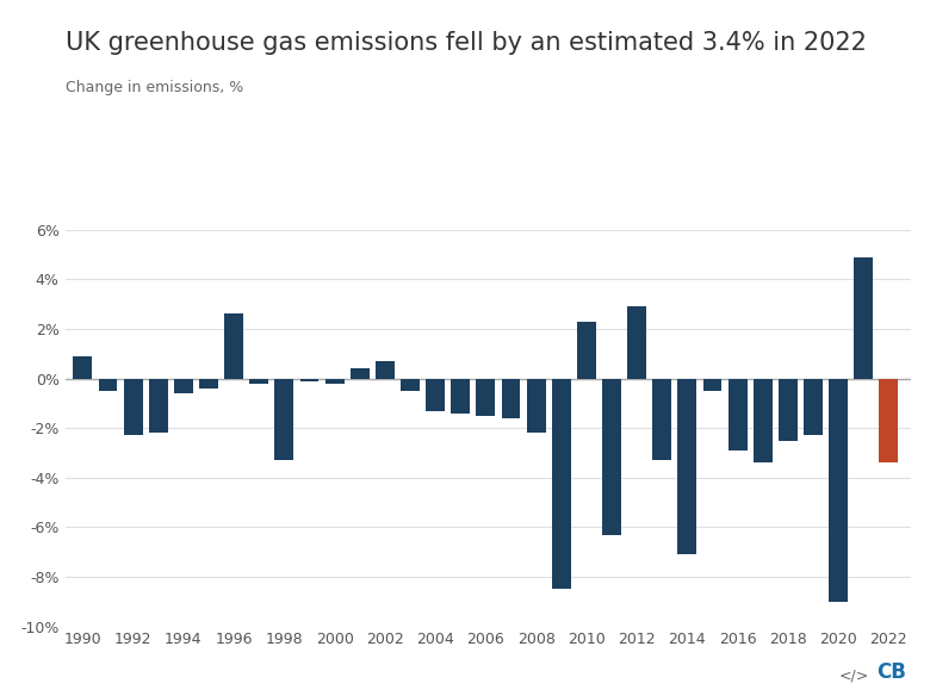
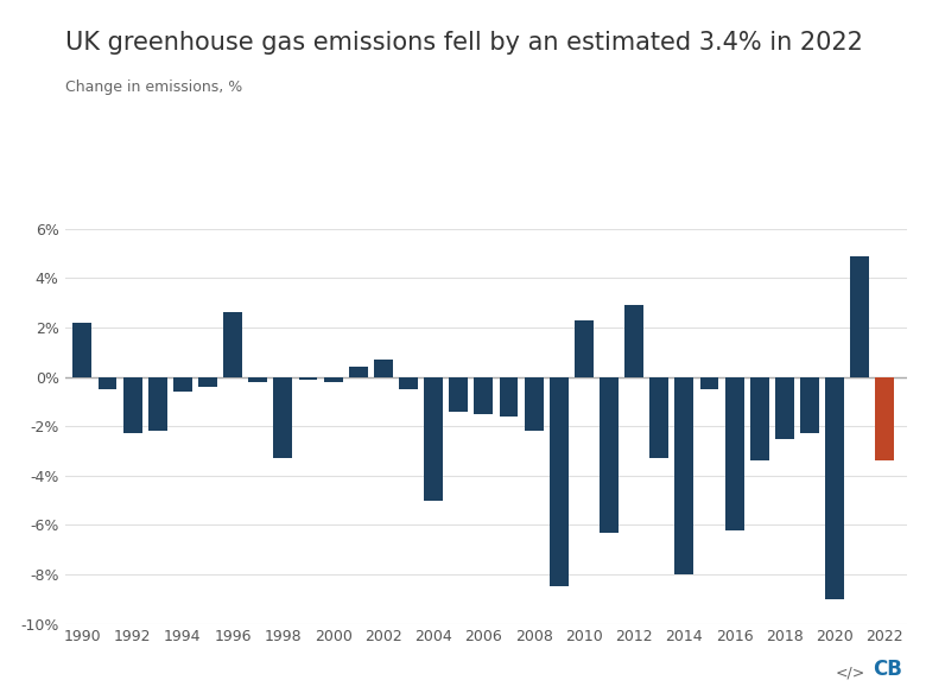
1990: 0.9% -> 2.2%
2004: -1.3% -> -5.0%
2014: -7.1% -> -8.0%
2016: -2.9% -> -6.2%
